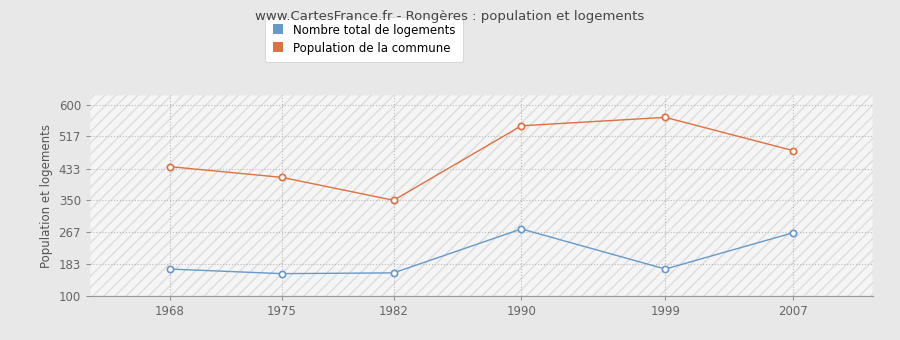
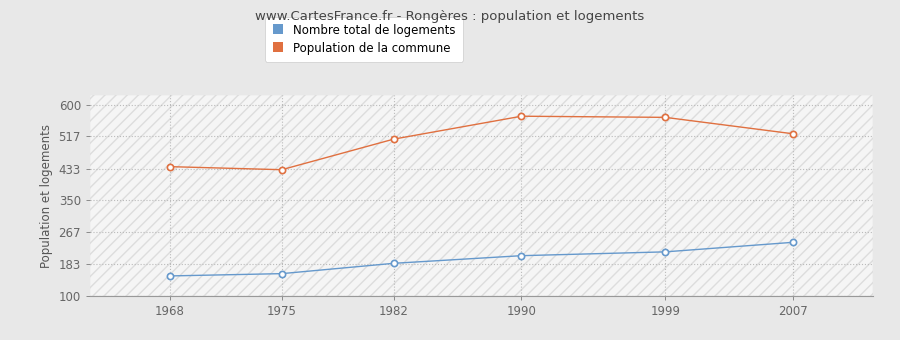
Nombre total de logements/1968: 170 -> 152
Population de la commune/1975: 410 -> 430
Nombre total de logements/1982: 160 -> 185
Population de la commune/1982: 350 -> 510
Nombre total de logements/1990: 275 -> 205
Population de la commune/1990: 545 -> 570
Nombre total de logements/1999: 170 -> 215
Nombre total de logements/2007: 265 -> 240
Population de la commune/2007: 480 -> 524
